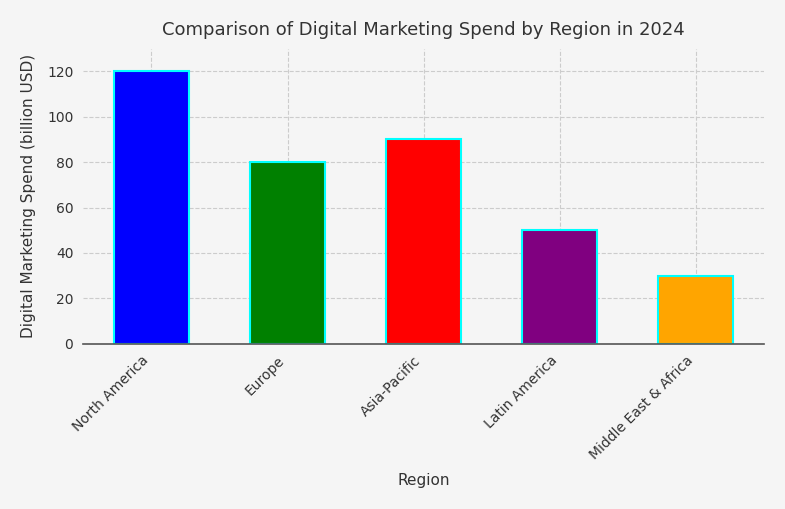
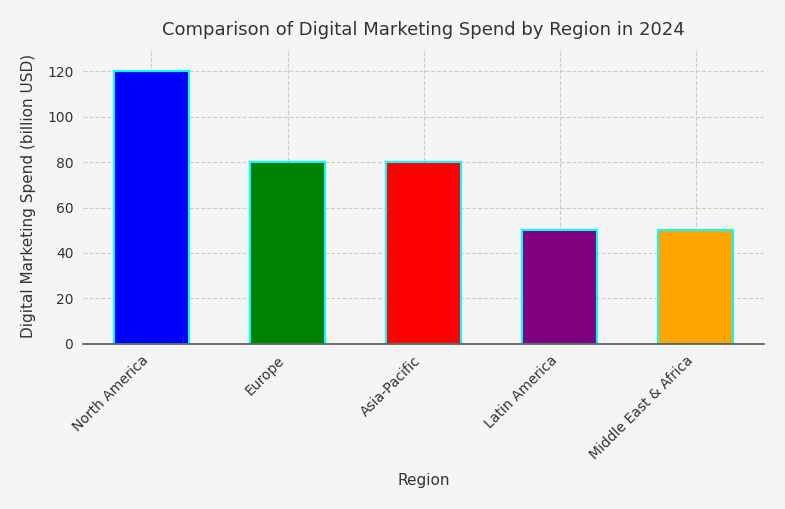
Asia-Pacific: 90 -> 80
Middle East & Africa: 30 -> 50
